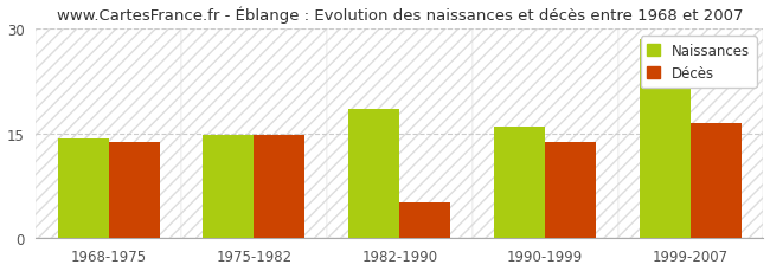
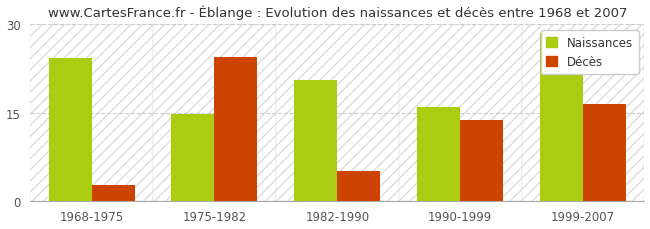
Naissances/1968-1975: 14.3 -> 24.2
Décès/1968-1975: 13.7 -> 2.6
Décès/1975-1982: 14.7 -> 24.4
Naissances/1982-1990: 18.5 -> 20.6
